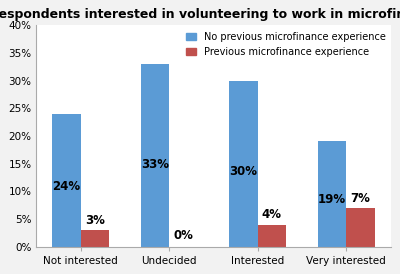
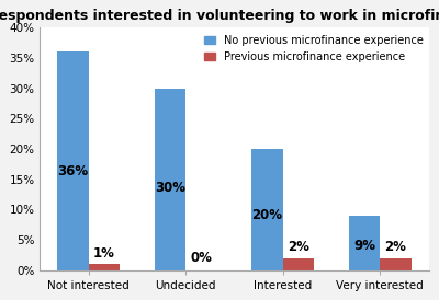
No previous microfinance experience/Not interested: 24% -> 36%
Previous microfinance experience/Not interested: 3% -> 1%
No previous microfinance experience/Undecided: 33% -> 30%
No previous microfinance experience/Interested: 30% -> 20%
Previous microfinance experience/Interested: 4% -> 2%
No previous microfinance experience/Very interested: 19% -> 9%
Previous microfinance experience/Very interested: 7% -> 2%
